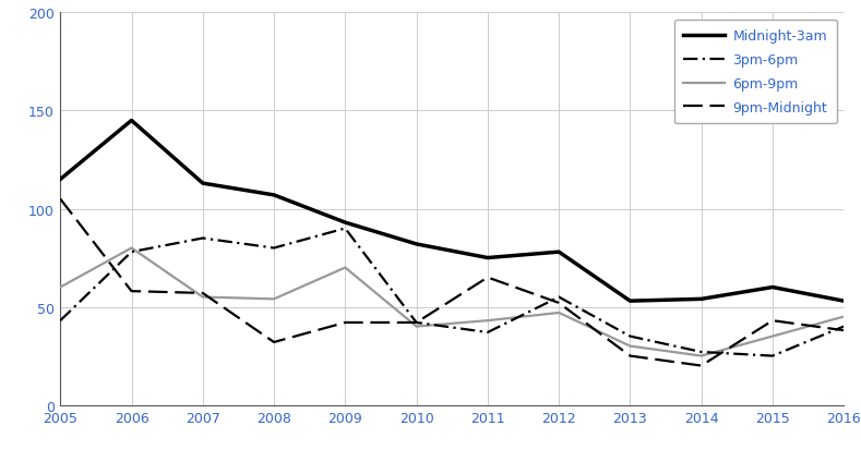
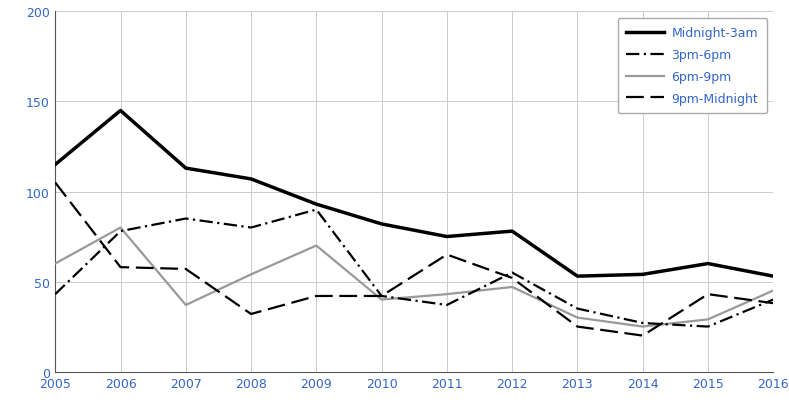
6pm-9pm/2007: 55 -> 37
6pm-9pm/2015: 35 -> 29
